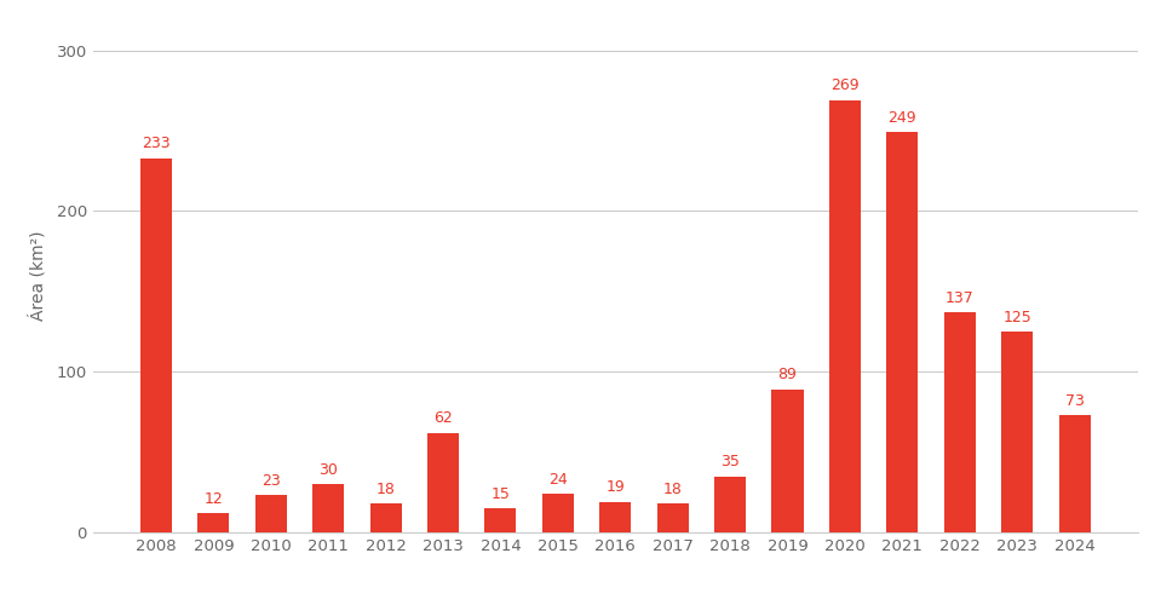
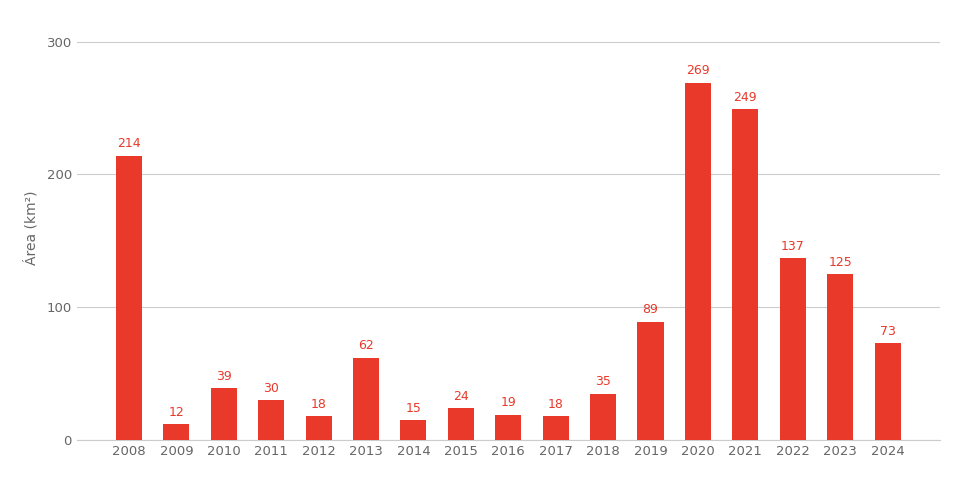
2008: 233 -> 214
2010: 23 -> 39
